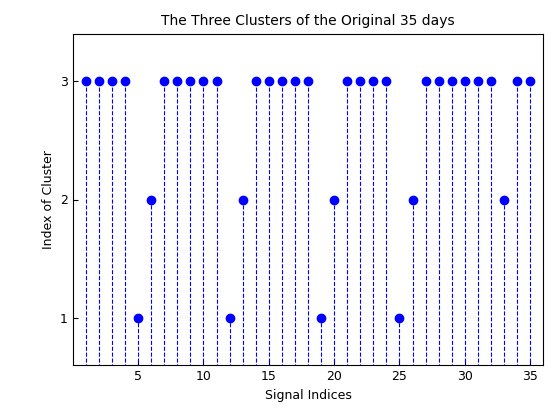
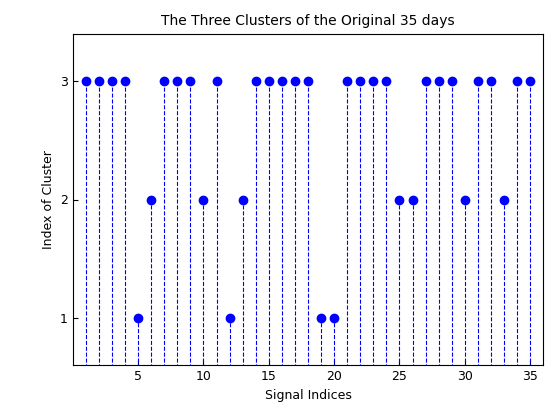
10: 3 -> 2
20: 2 -> 1
25: 1 -> 2
30: 3 -> 2
